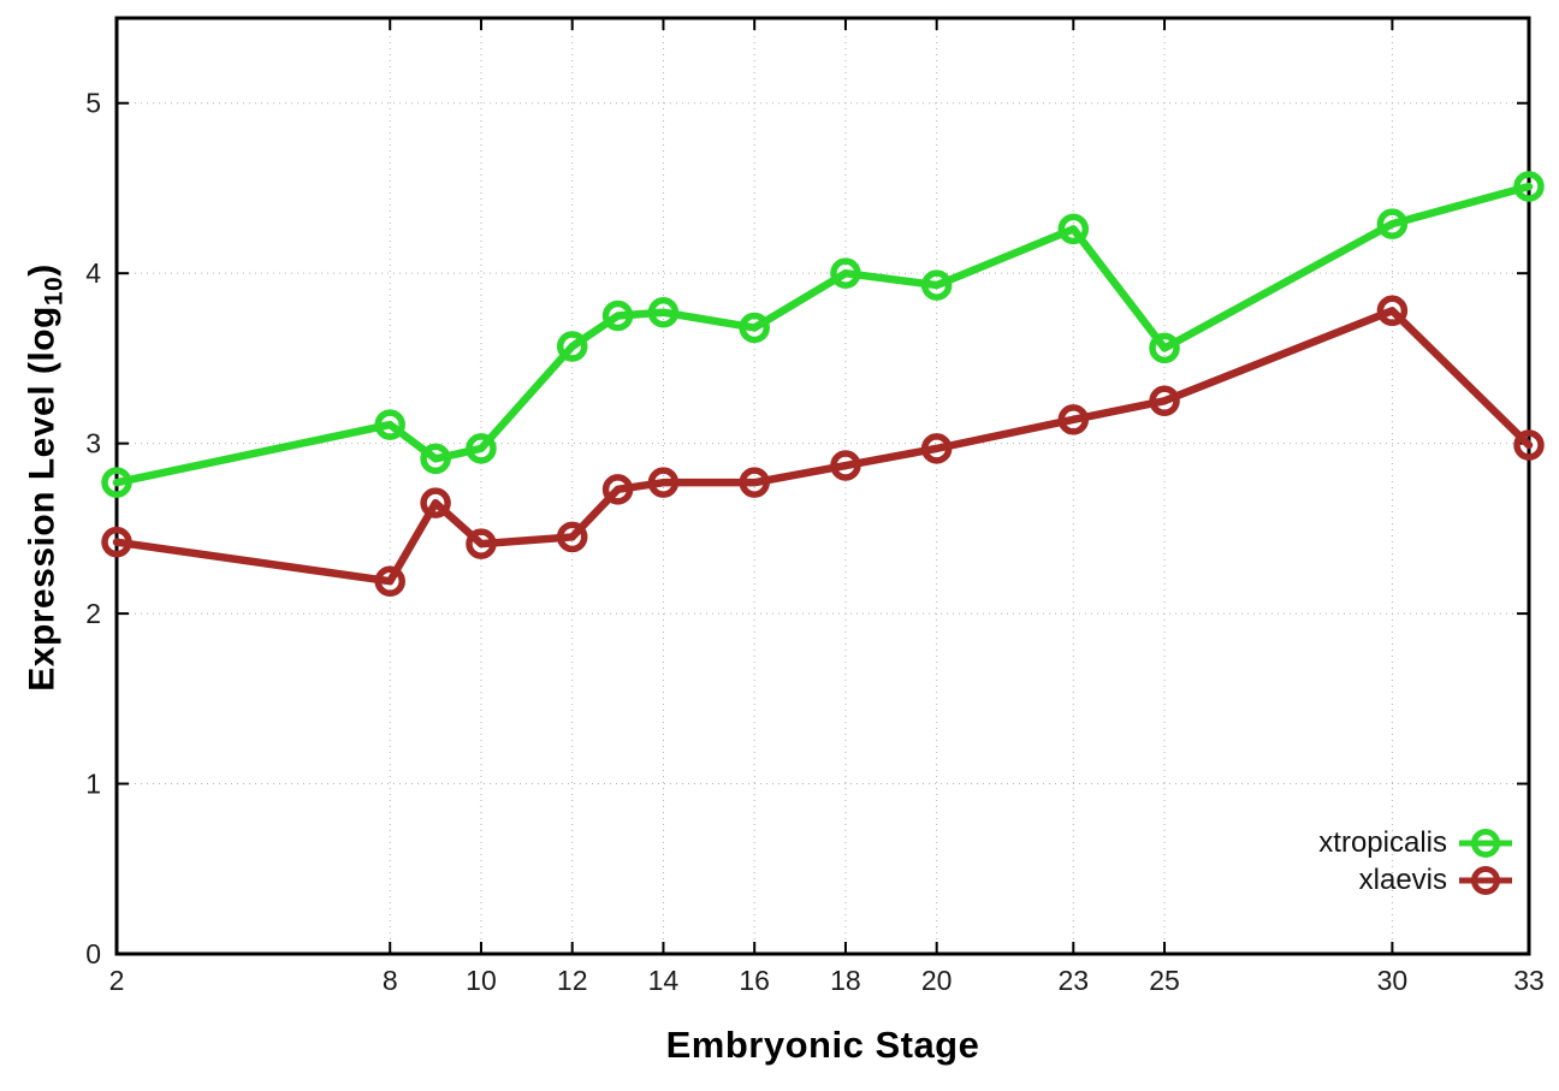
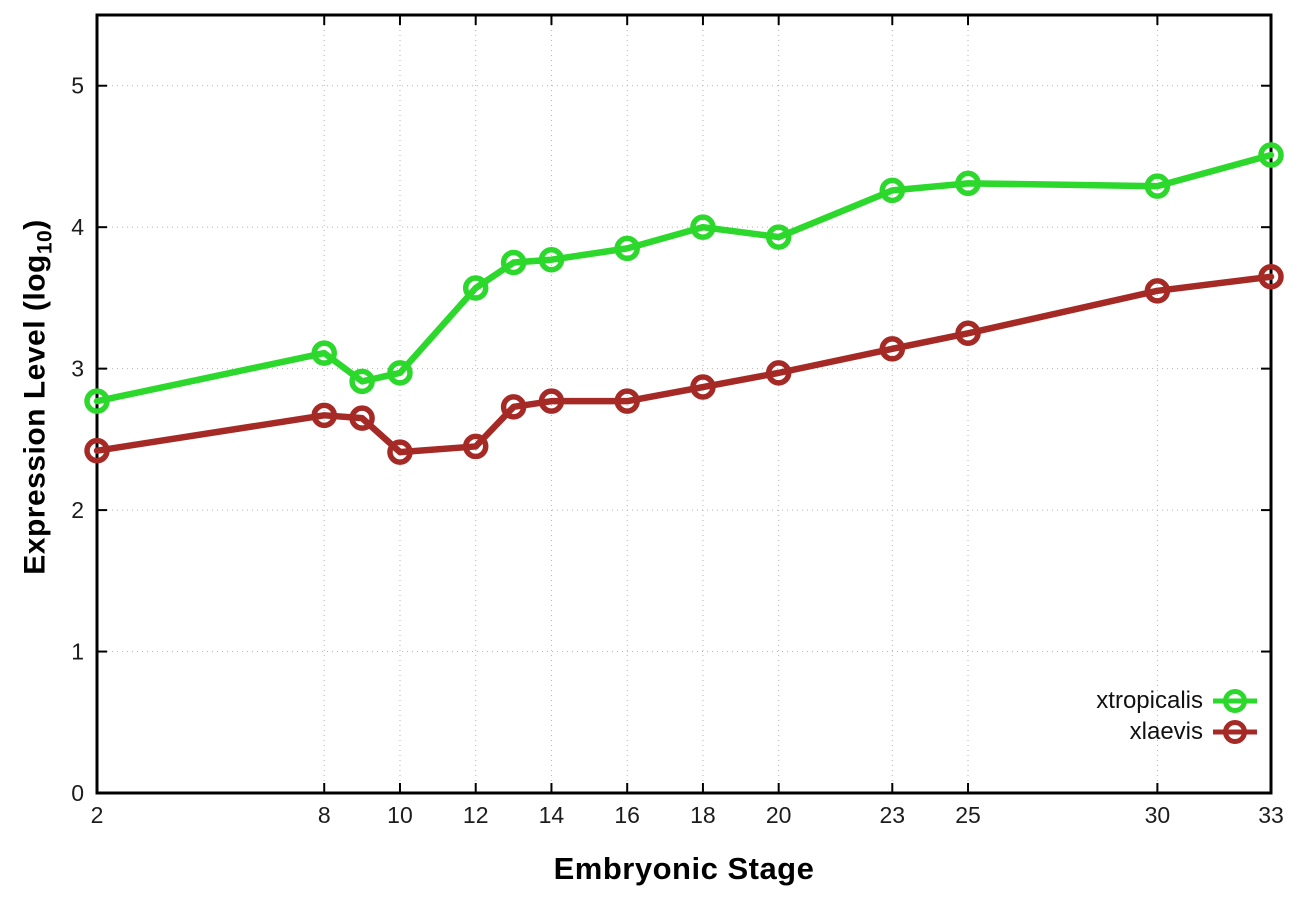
xlaevis/8: 2.19 -> 2.67
xtropicalis/16: 3.68 -> 3.85
xtropicalis/25: 3.56 -> 4.31
xlaevis/30: 3.78 -> 3.55
xlaevis/33: 2.99 -> 3.65
